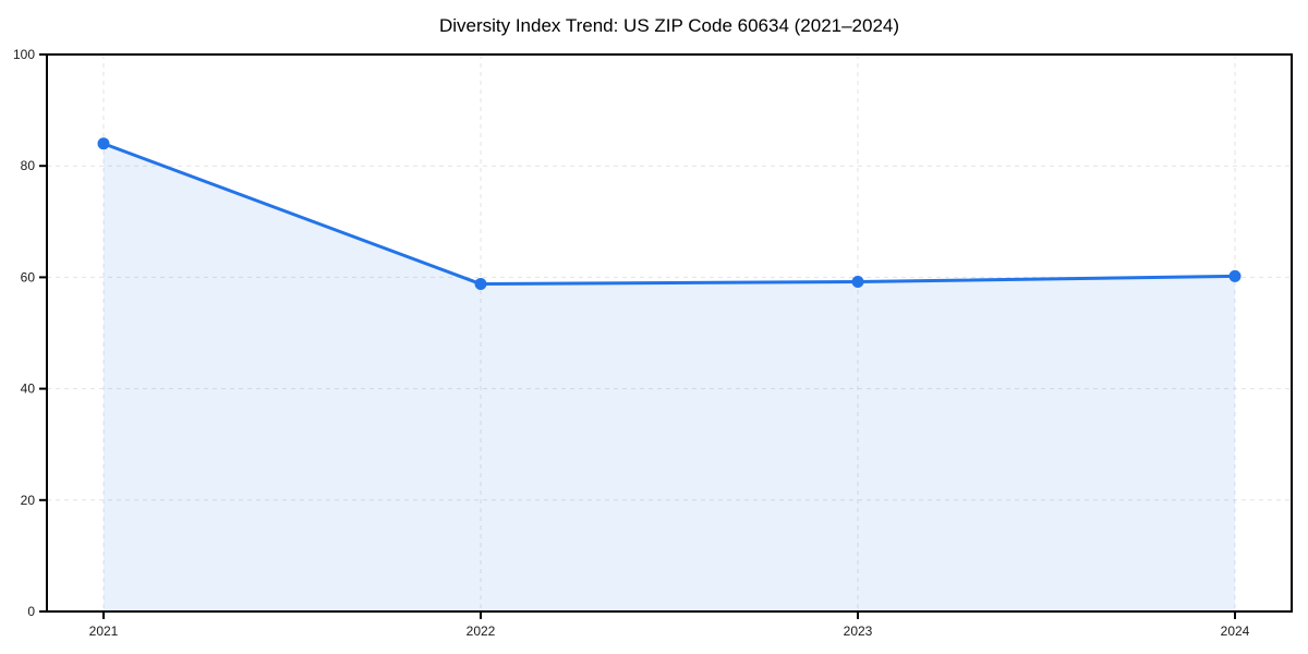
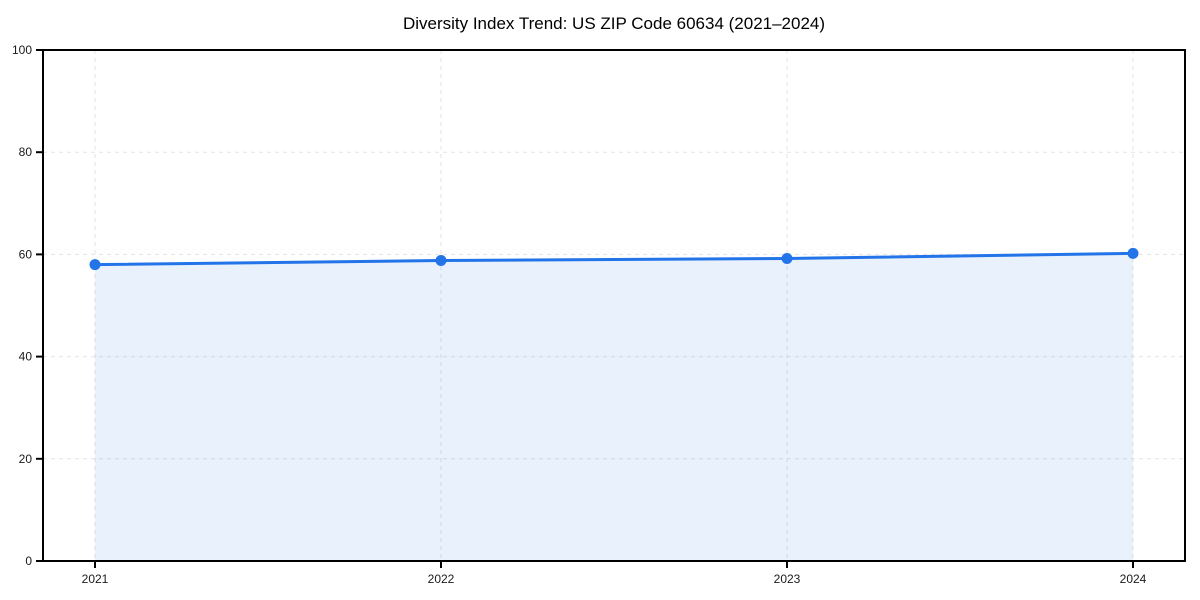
2021: 84 -> 58
